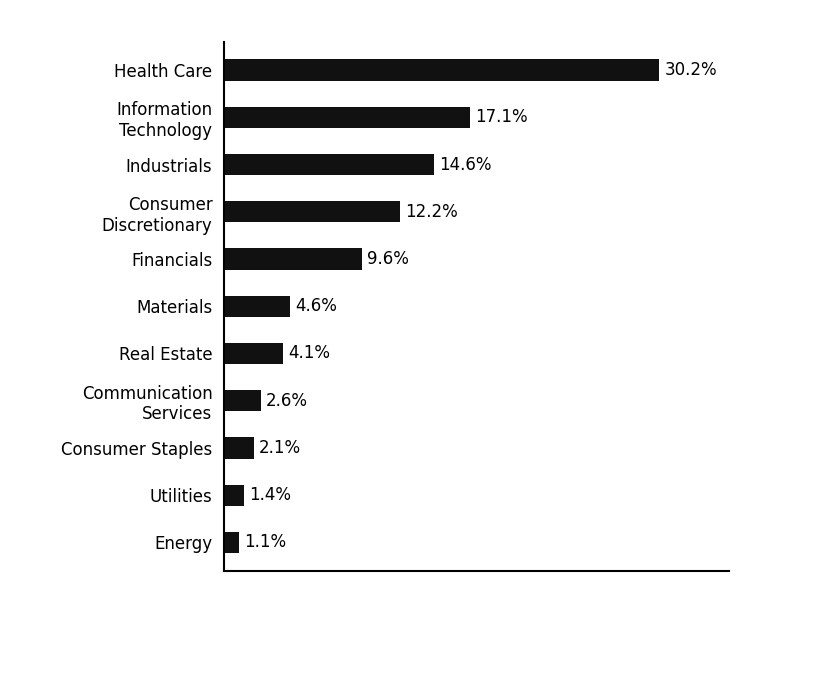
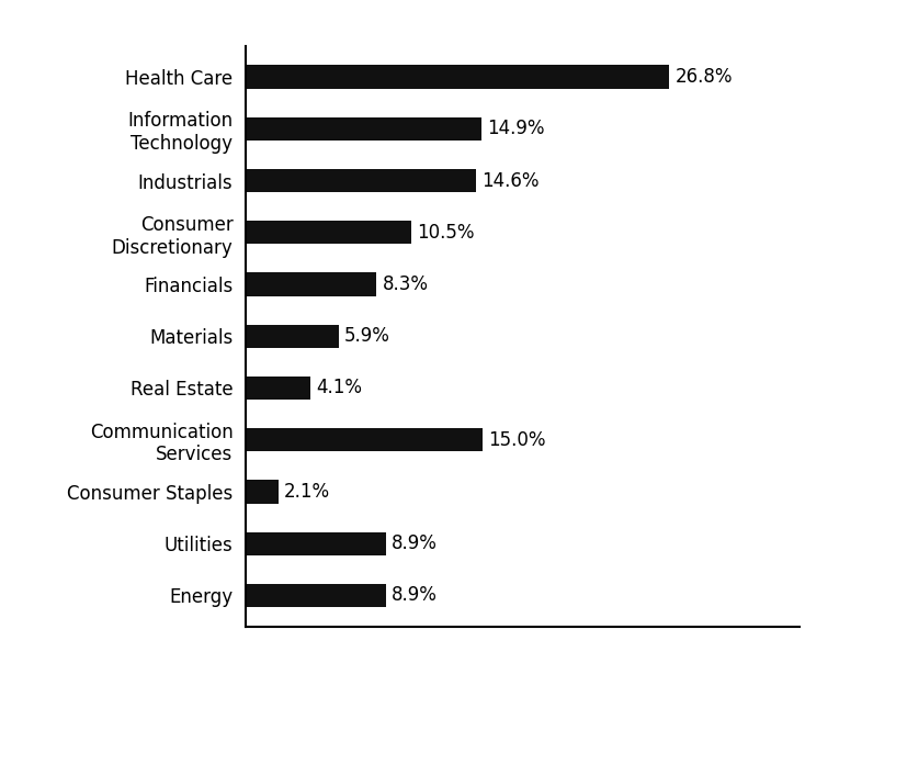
Health Care: 30.2% -> 26.8%
Information Technology: 17.1% -> 14.9%
Consumer Discretionary: 12.2% -> 10.5%
Financials: 9.6% -> 8.3%
Materials: 4.6% -> 5.9%
Communication Services: 2.6% -> 15.0%
Utilities: 1.4% -> 8.9%
Energy: 1.1% -> 8.9%
